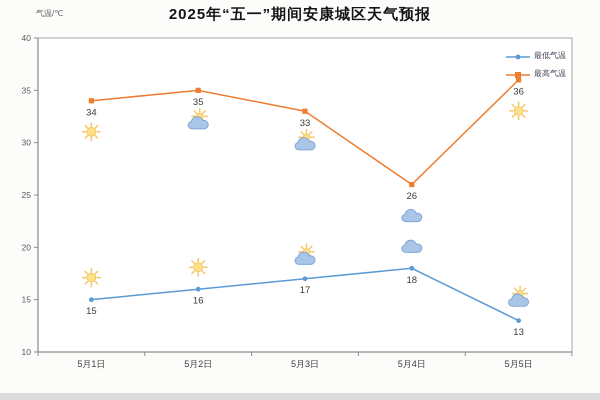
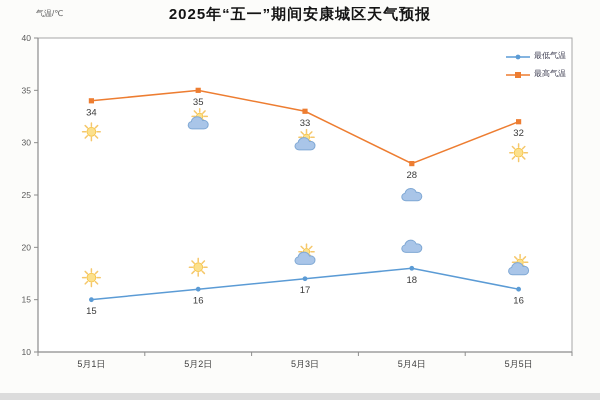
最高气温/5月4日: 26 -> 28
最低气温/5月5日: 13 -> 16
最高气温/5月5日: 36 -> 32
